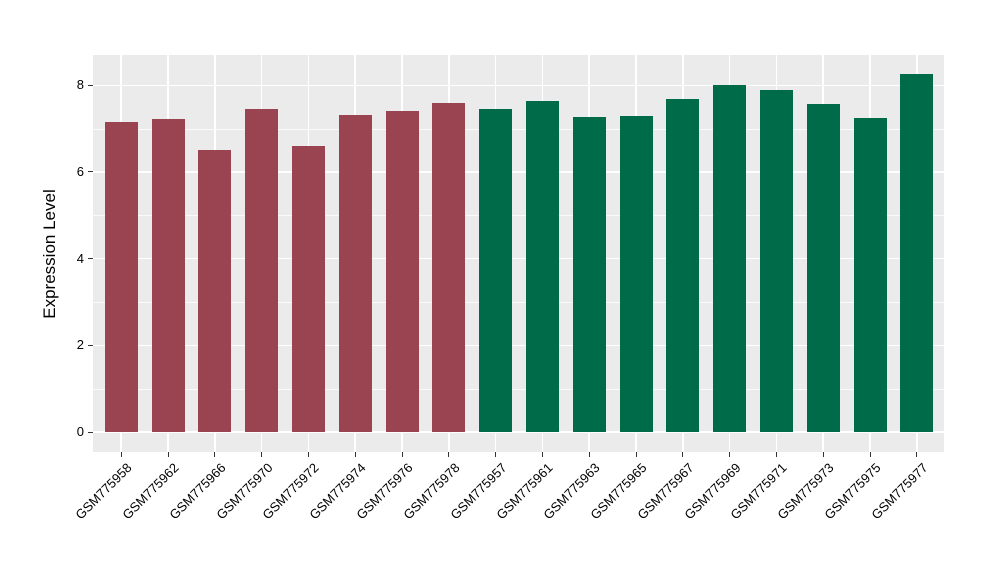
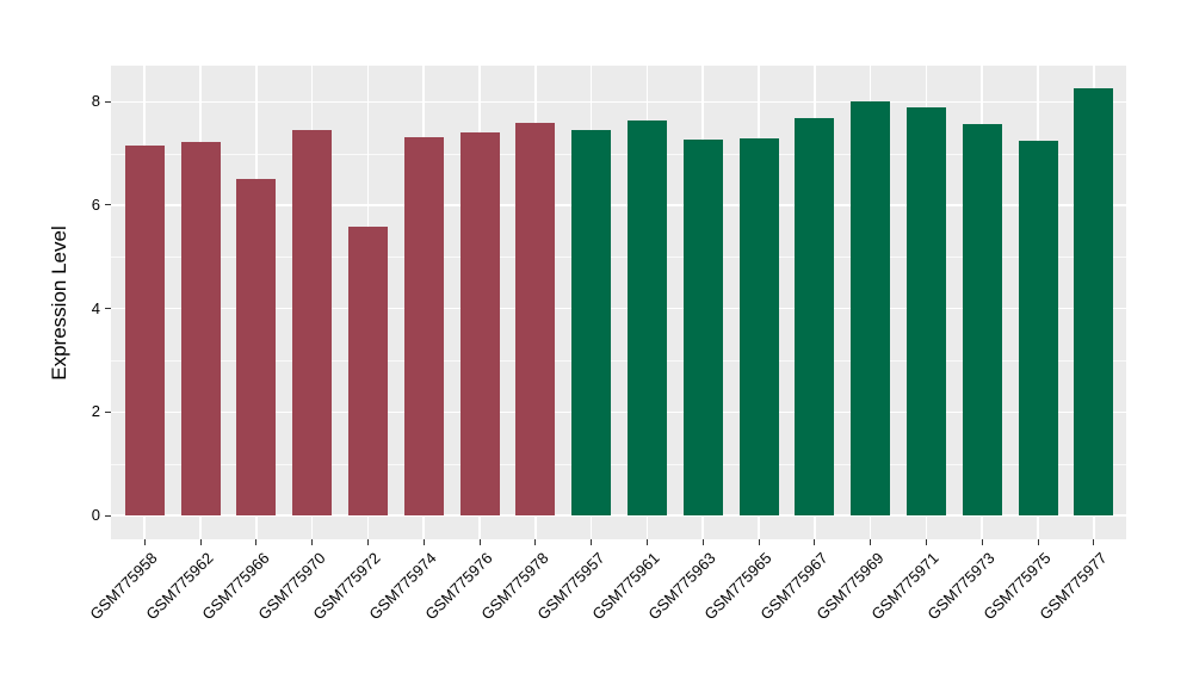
GSM775972: 6.6 -> 5.6
